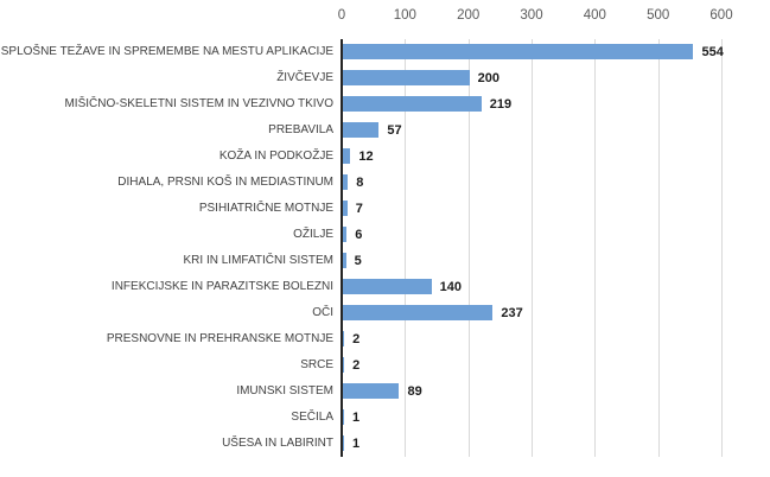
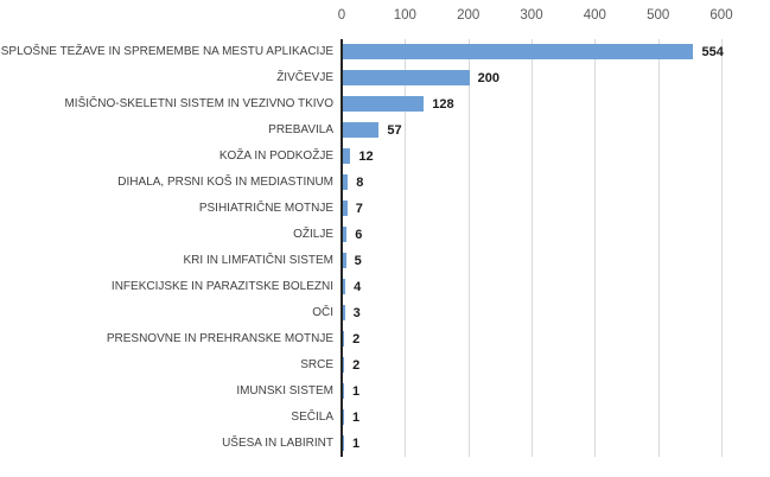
MIŠIČNO-SKELETNI SISTEM IN VEZIVNO TKIVO: 219 -> 128
INFEKCIJSKE IN PARAZITSKE BOLEZNI: 140 -> 4
OČI: 237 -> 3
IMUNSKI SISTEM: 89 -> 1
